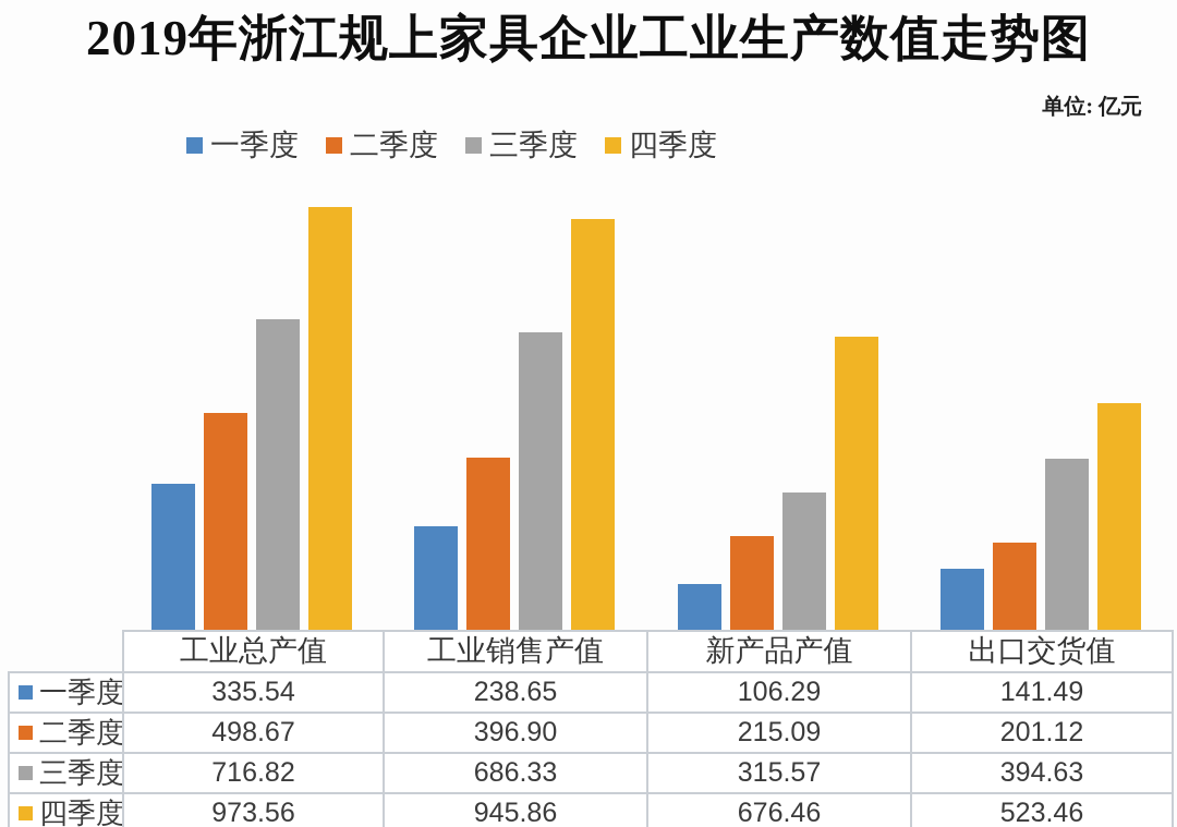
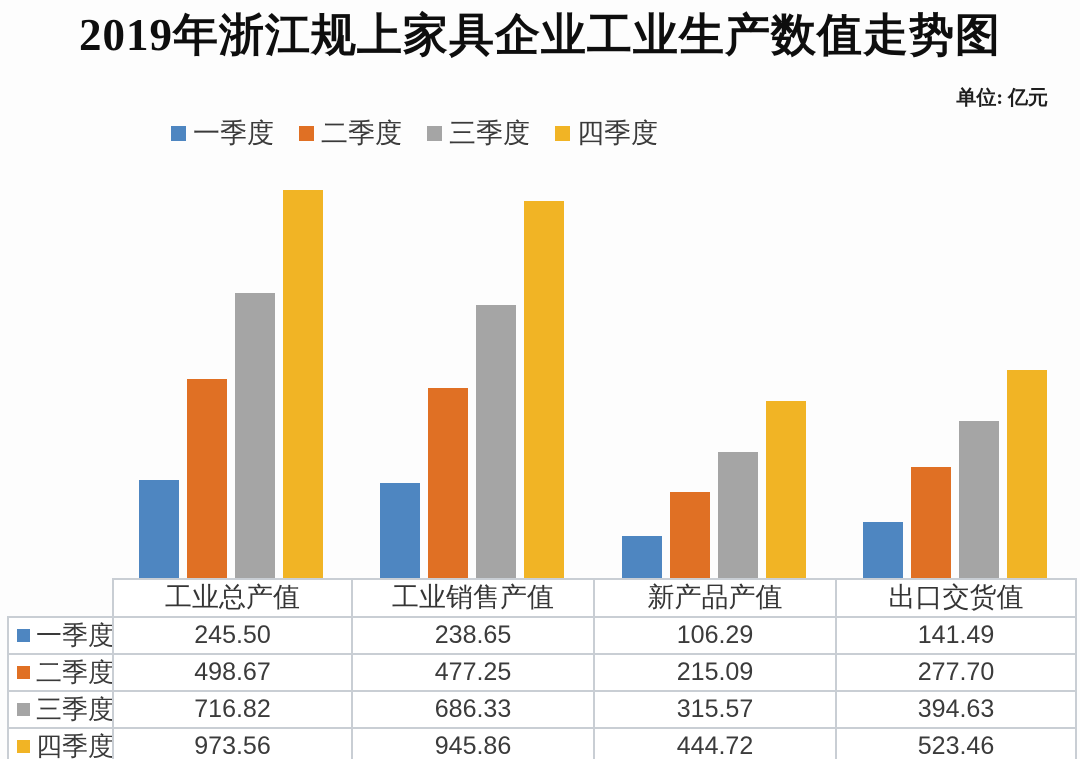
一季度/工业总产值: 335.54 -> 245.50
二季度/工业销售产值: 396.90 -> 477.25
四季度/新产品产值: 676.46 -> 444.72
二季度/出口交货值: 201.12 -> 277.70
